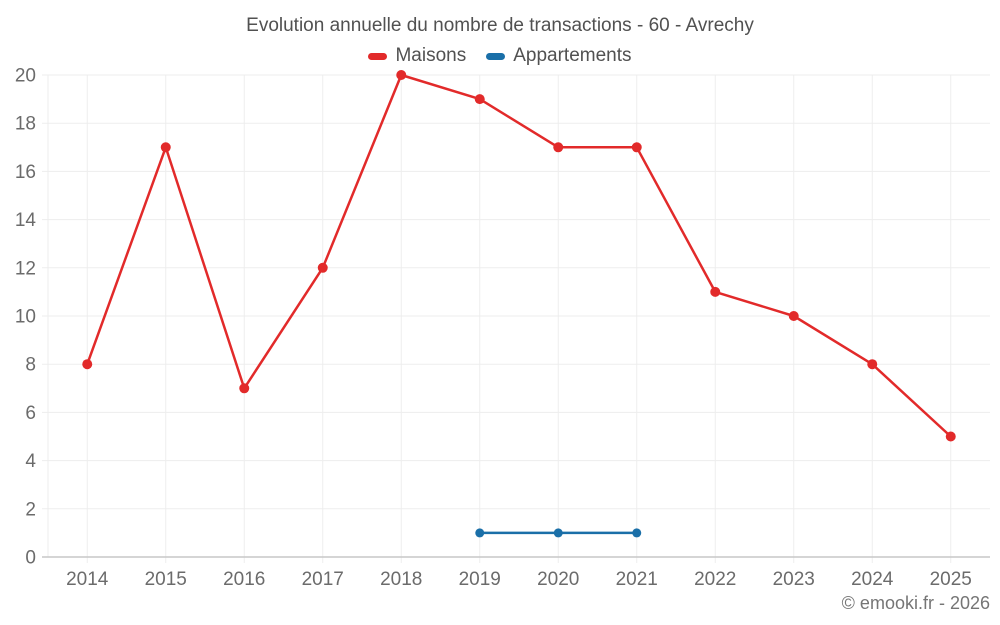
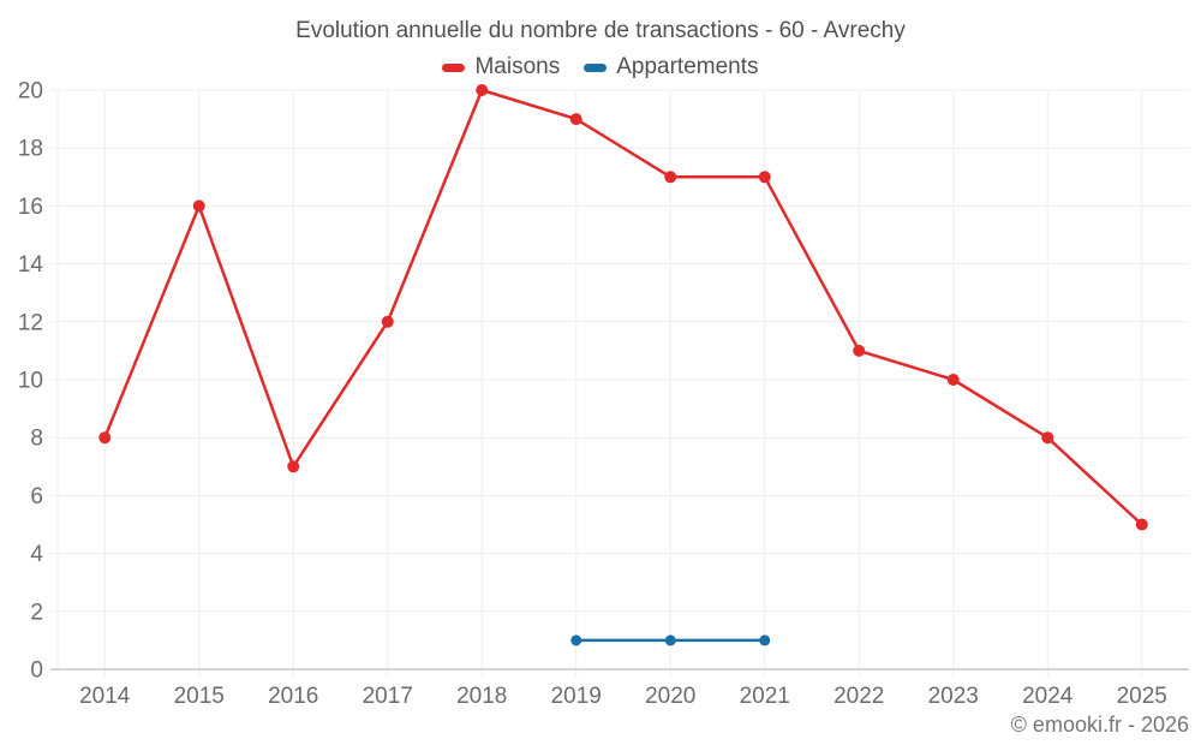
Maisons/2015: 17 -> 16
